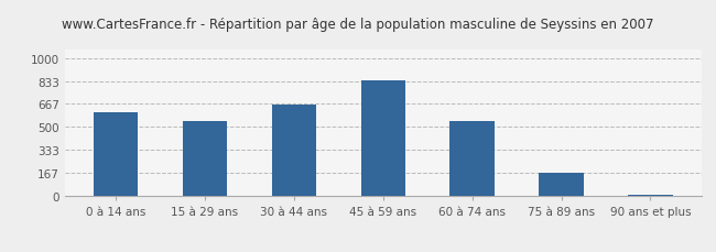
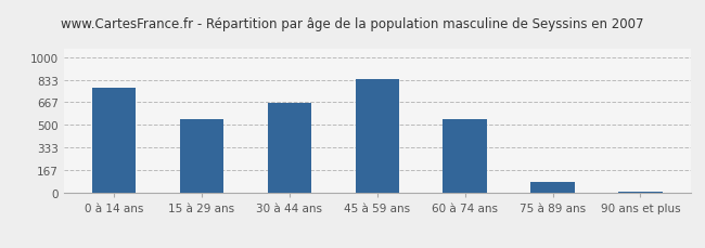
0 à 14 ans: 610 -> 770
75 à 89 ans: 170 -> 80
